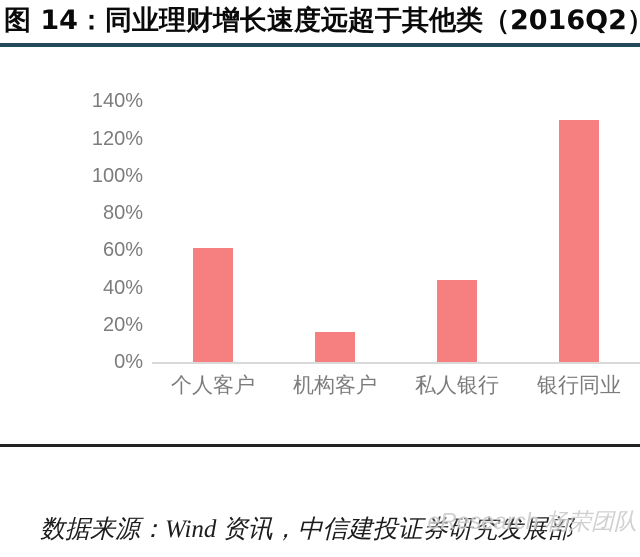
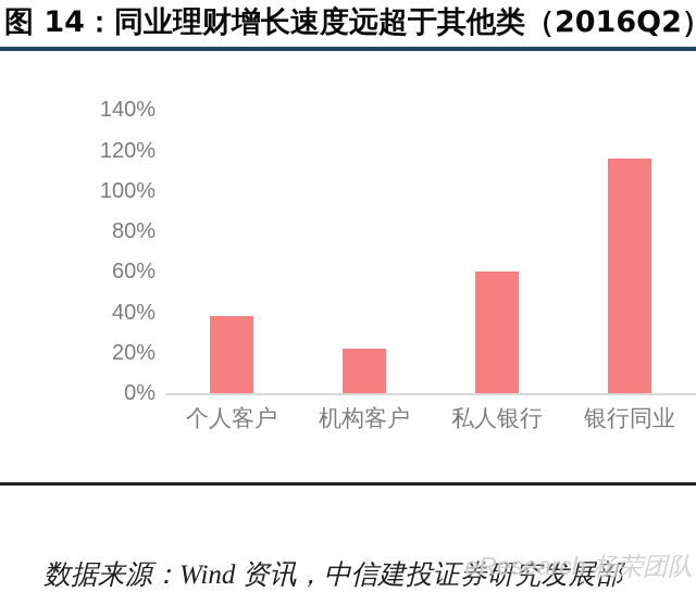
个人客户: 61% -> 38%
机构客户: 16% -> 22%
私人银行: 44% -> 60%
银行同业: 130% -> 116%
